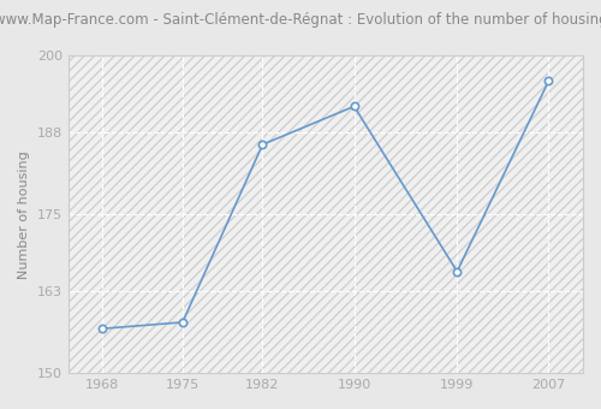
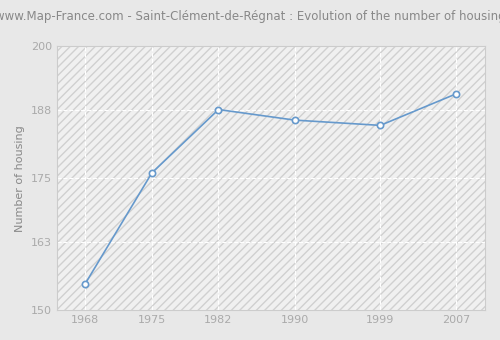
1968: 157 -> 155
1975: 158 -> 176
1982: 186 -> 188
1990: 192 -> 186
1999: 166 -> 185
2007: 196 -> 191
